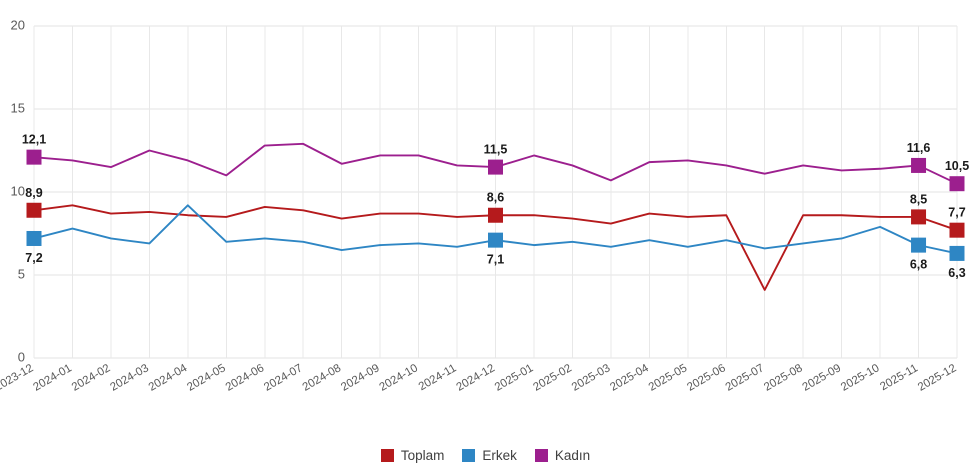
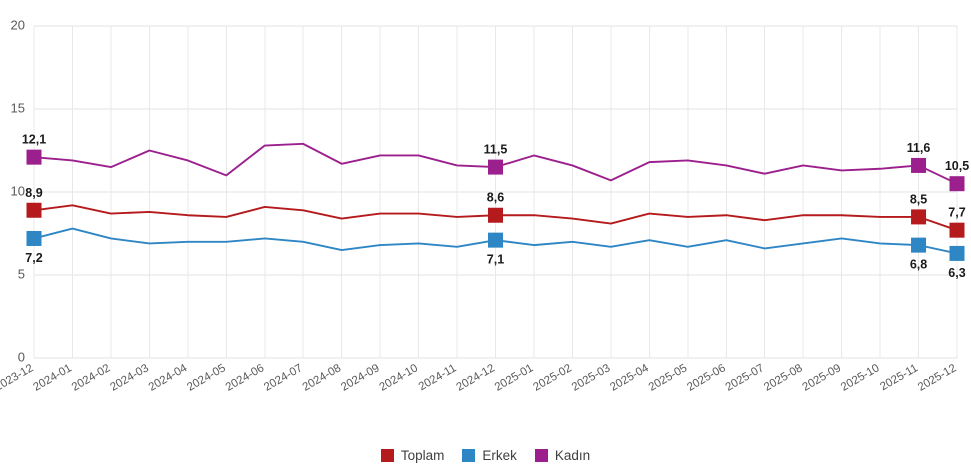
Erkek/2024-04: 9.2 -> 7.0
Toplam/2025-07: 4.1 -> 8.3
Erkek/2025-10: 7.9 -> 6.9
